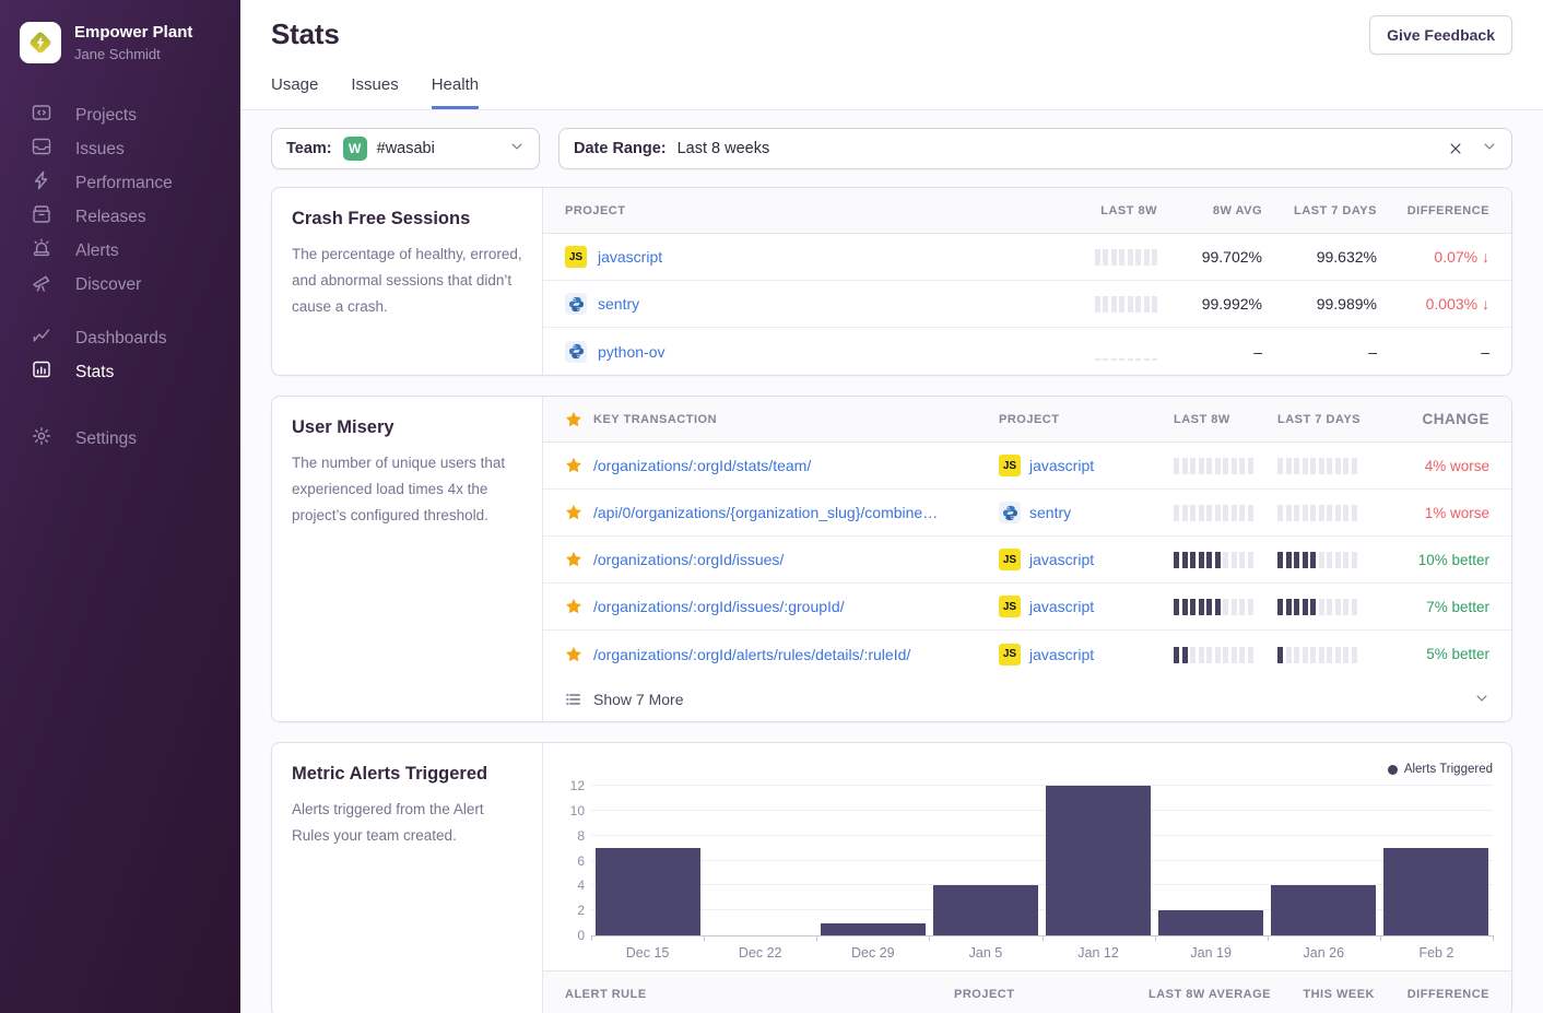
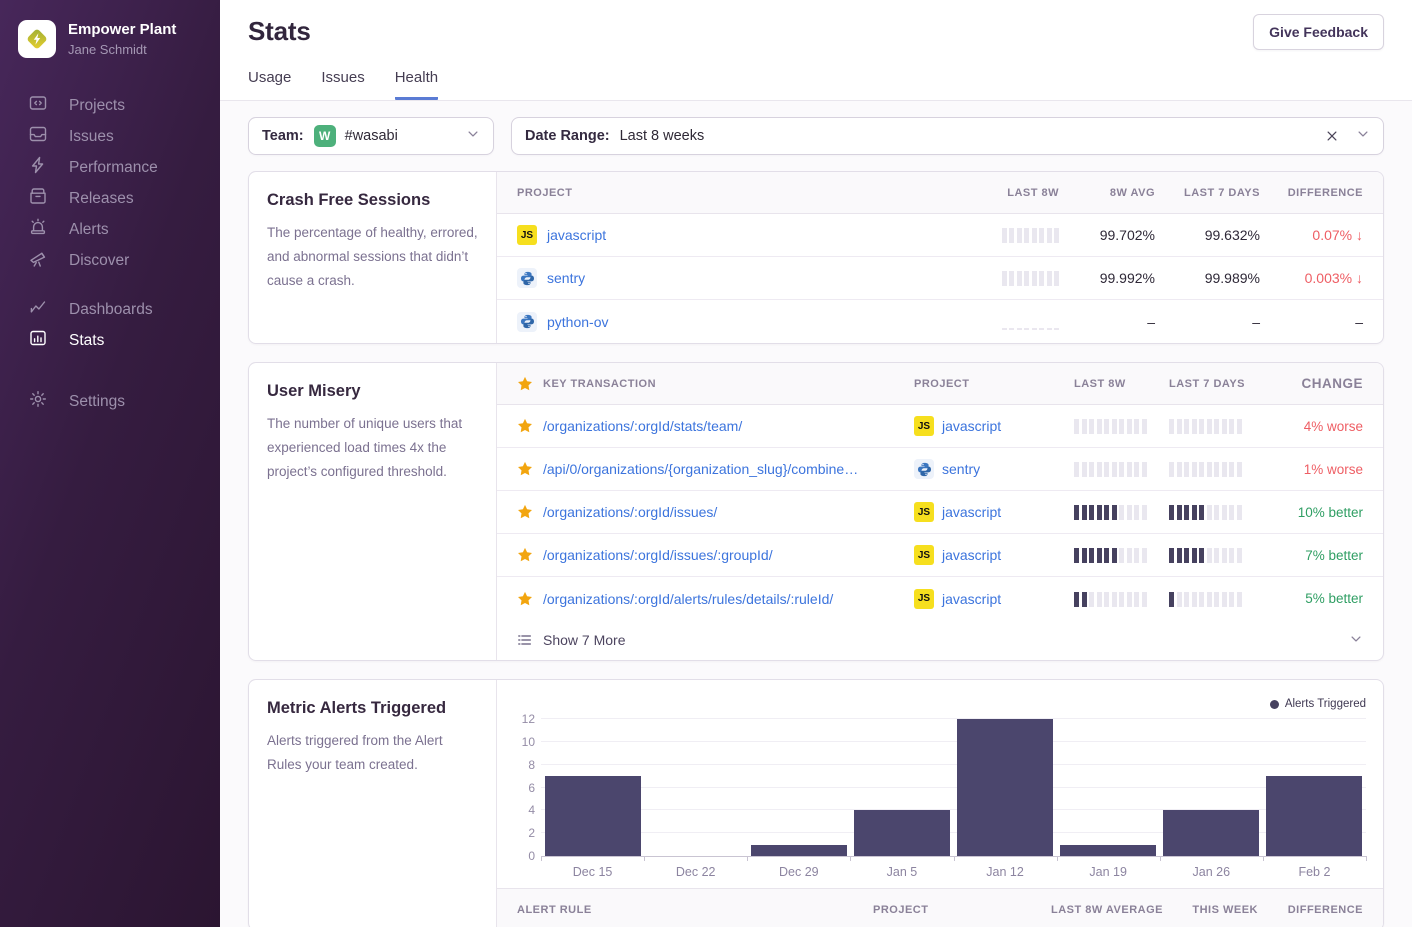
Jan 19: 2 -> 1
